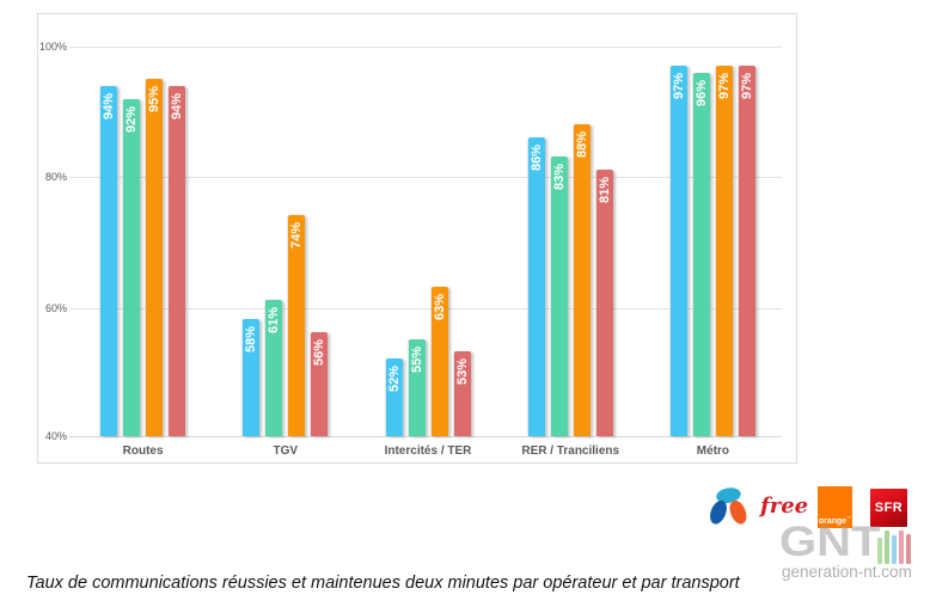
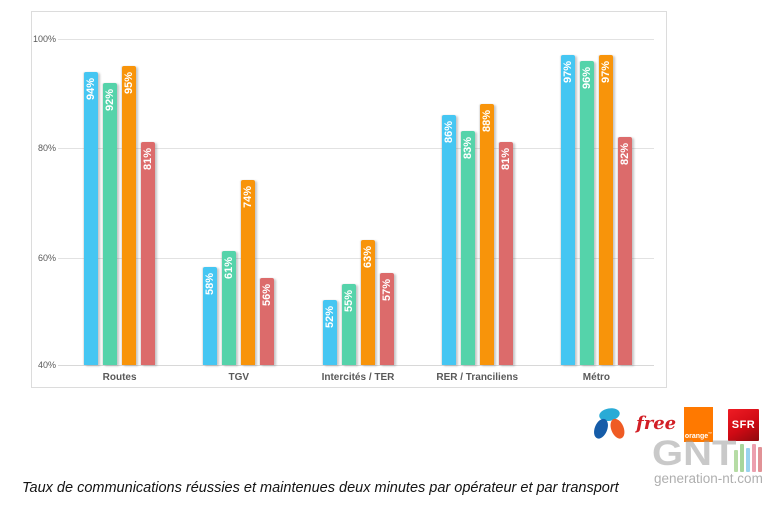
SFR/Routes: 94% -> 81%
SFR/Intercités / TER: 53% -> 57%
SFR/Métro: 97% -> 82%
